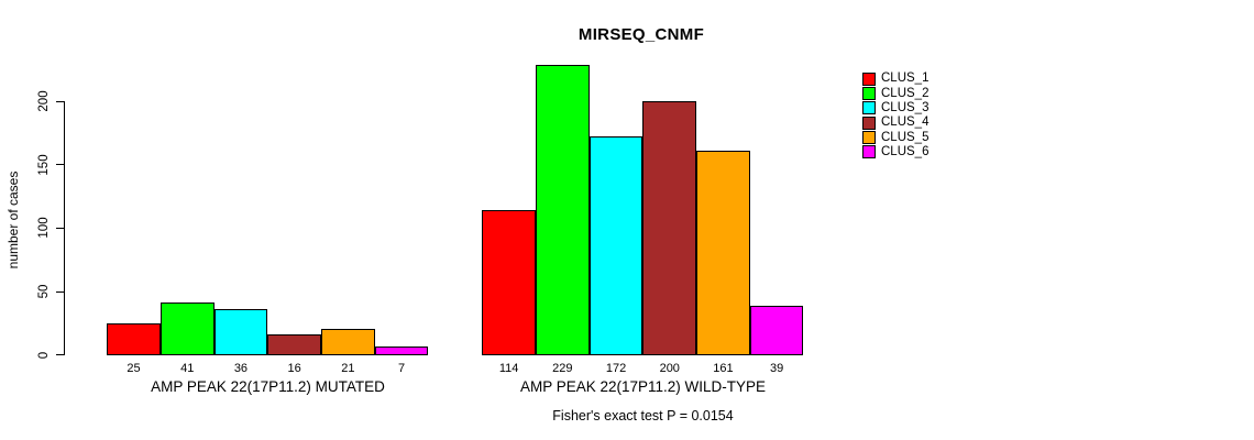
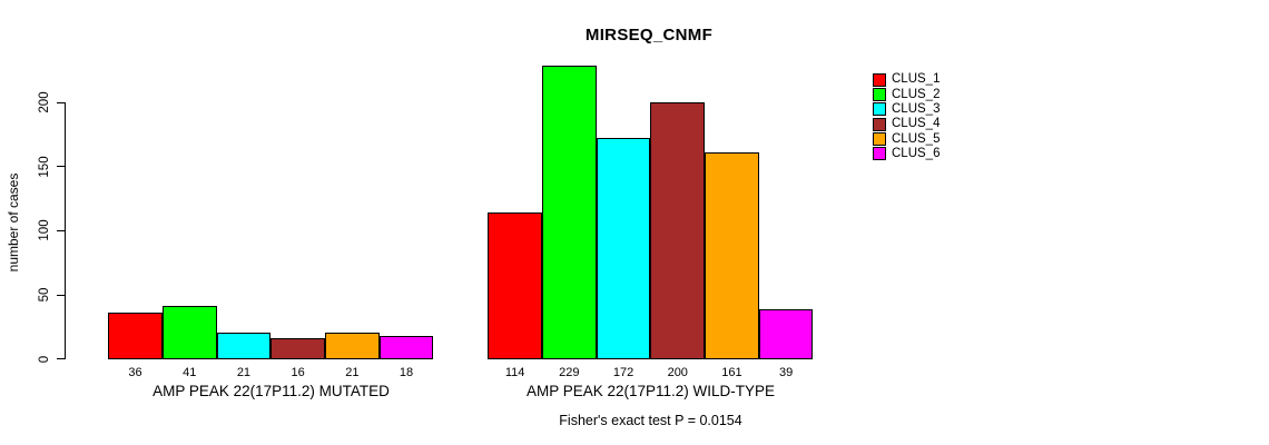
CLUS_1/AMP PEAK 22(17P11.2) MUTATED: 25 -> 36
CLUS_3/AMP PEAK 22(17P11.2) MUTATED: 36 -> 21
CLUS_6/AMP PEAK 22(17P11.2) MUTATED: 7 -> 18
